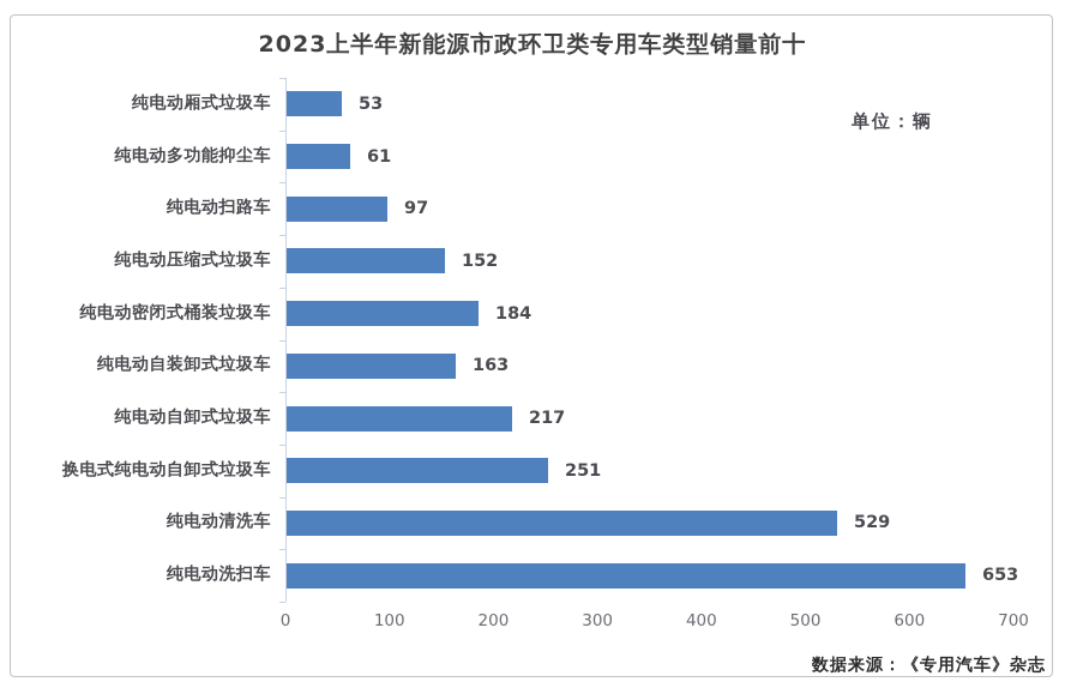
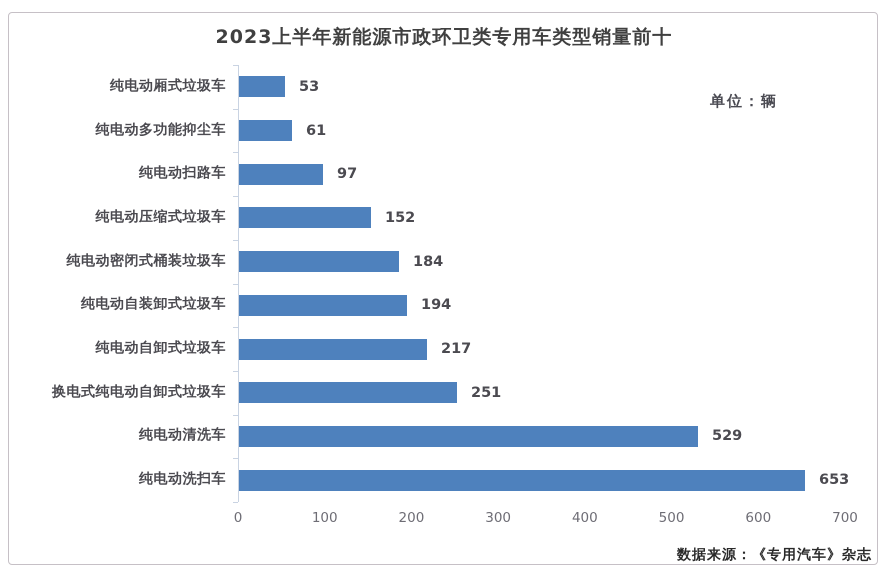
纯电动自装卸式垃圾车: 163 -> 194
